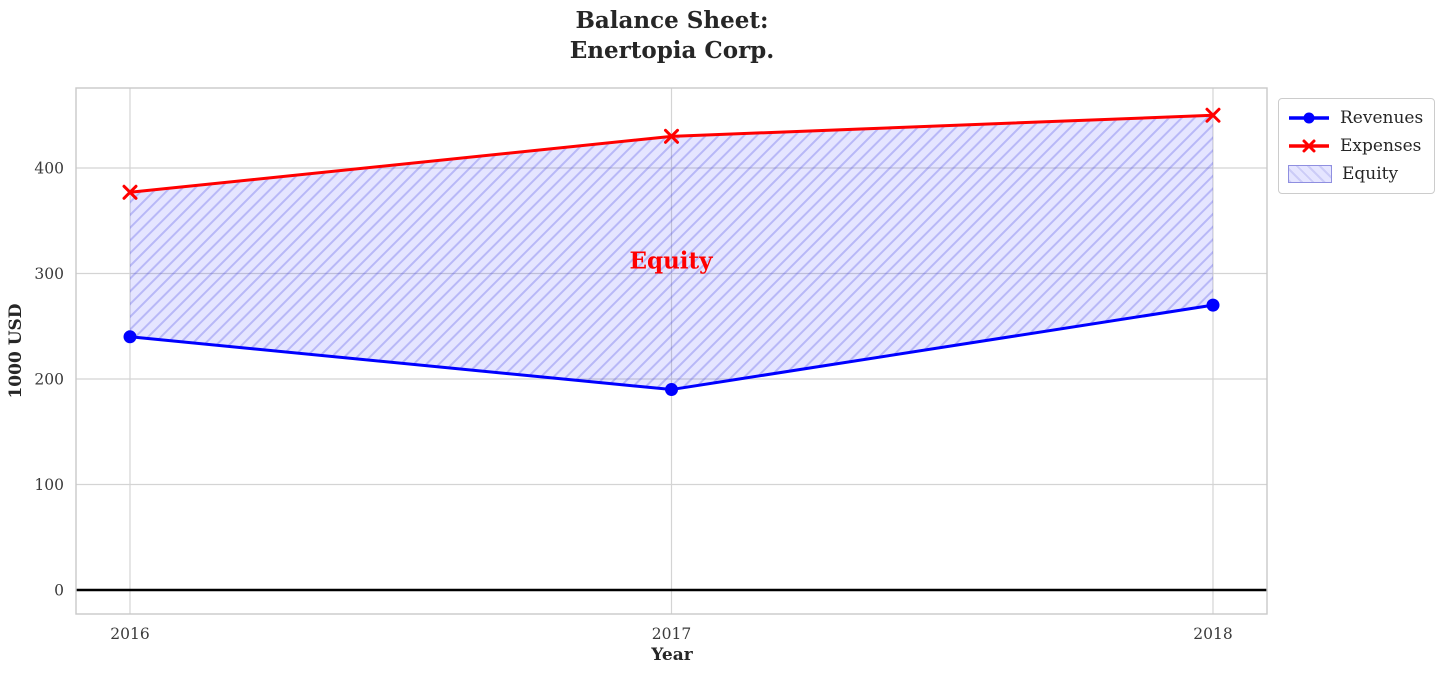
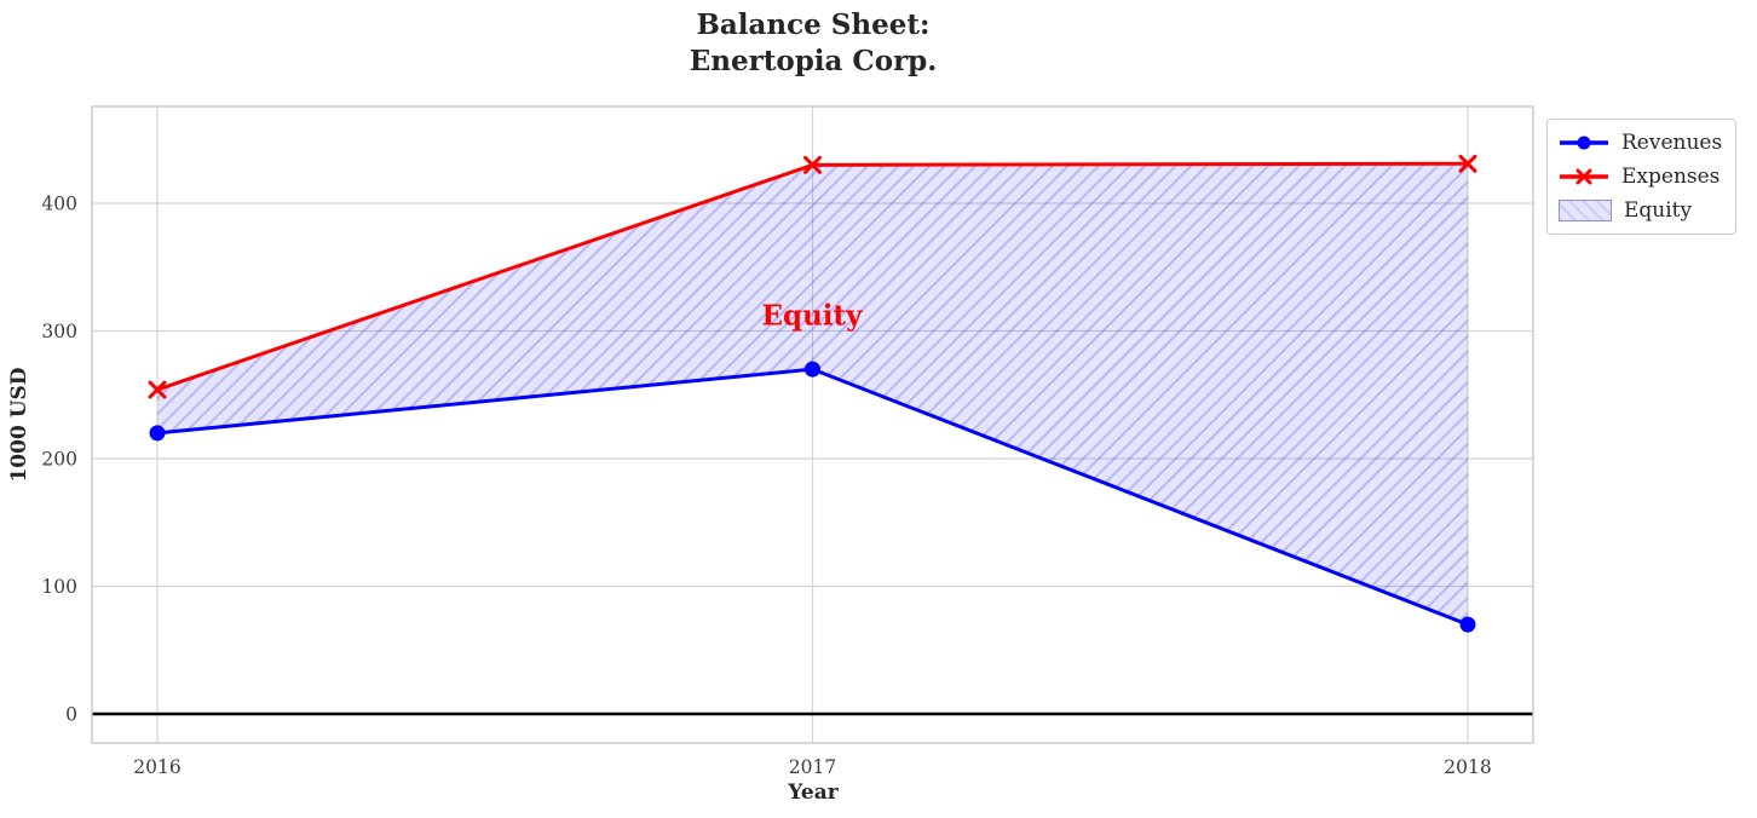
Revenues/2016: 240 -> 220
Expenses/2016: 377 -> 254
Revenues/2017: 190 -> 270
Revenues/2018: 270 -> 70
Expenses/2018: 450 -> 431
